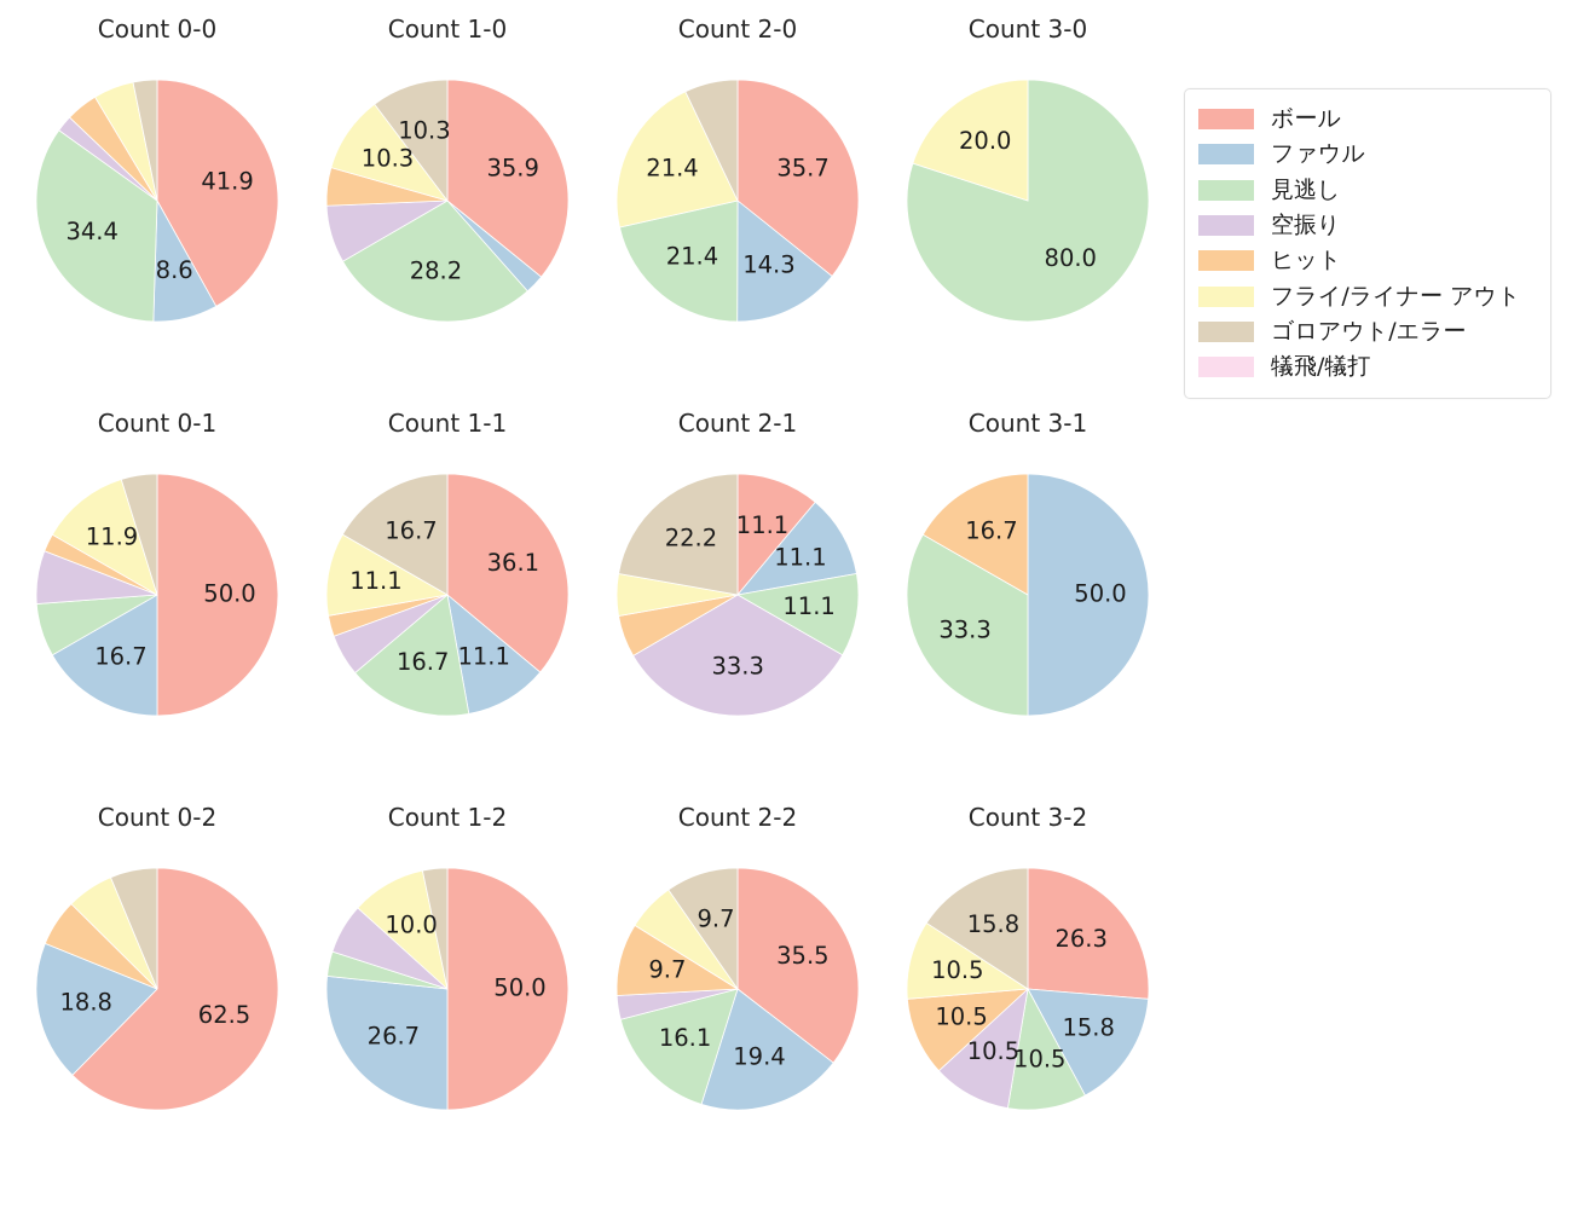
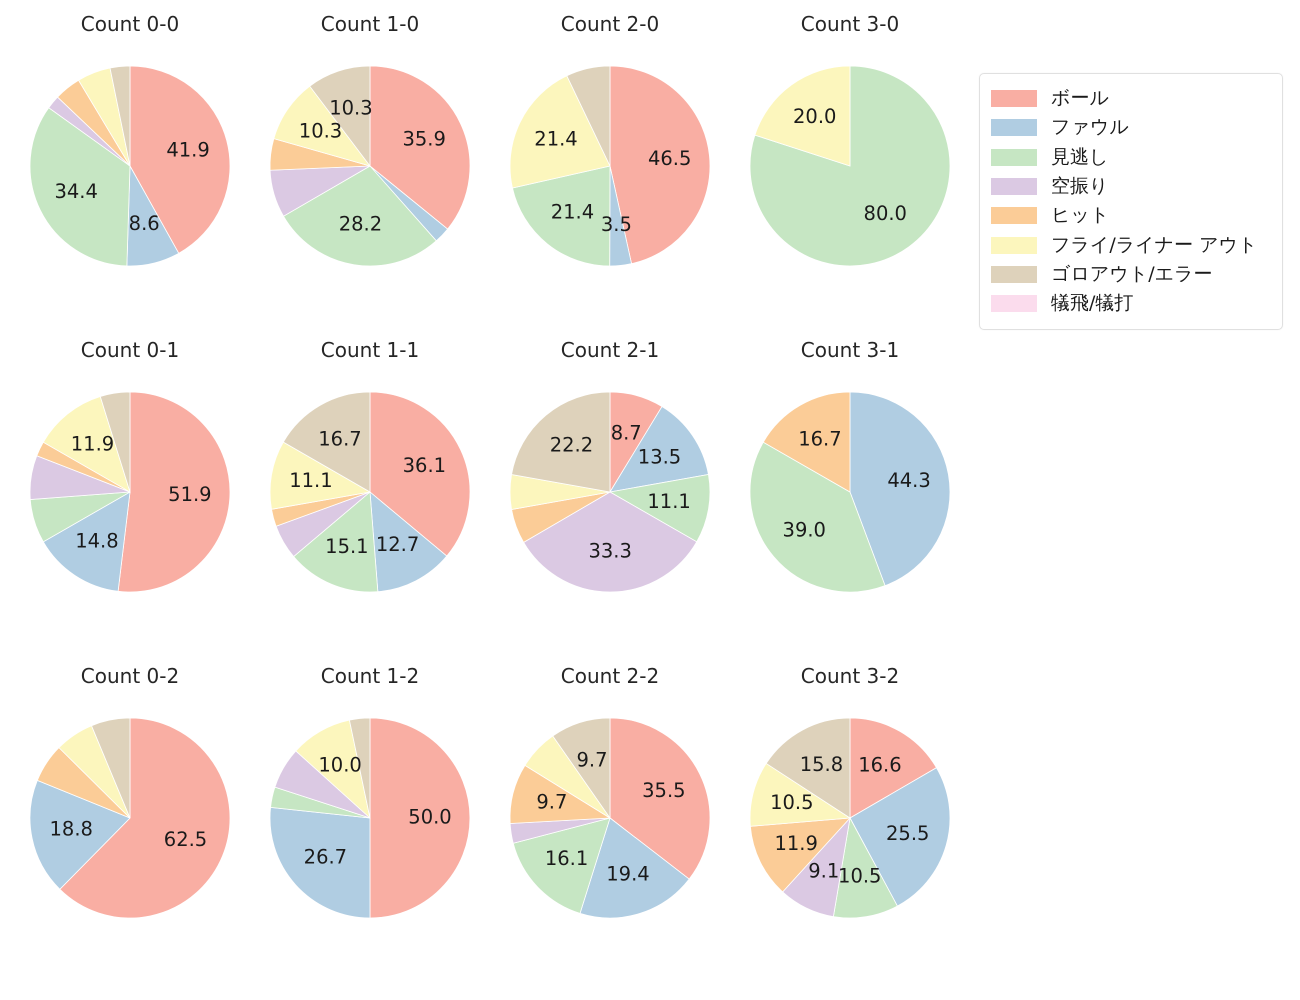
Count 2-0/ボール: 35.7 -> 46.5
Count 2-0/ファウル: 14.3 -> 3.5
Count 0-1/ボール: 50.0 -> 51.9
Count 0-1/ファウル: 16.7 -> 14.8
Count 1-1/ファウル: 11.1 -> 12.7
Count 1-1/見逃し: 16.7 -> 15.1
Count 2-1/ボール: 11.1 -> 8.7
Count 2-1/ファウル: 11.1 -> 13.5
Count 3-1/ファウル: 50.0 -> 44.3
Count 3-1/見逃し: 33.3 -> 39.0
Count 3-2/ボール: 26.3 -> 16.6
Count 3-2/ファウル: 15.8 -> 25.5
Count 3-2/空振り: 10.5 -> 9.1
Count 3-2/ヒット: 10.5 -> 11.9
